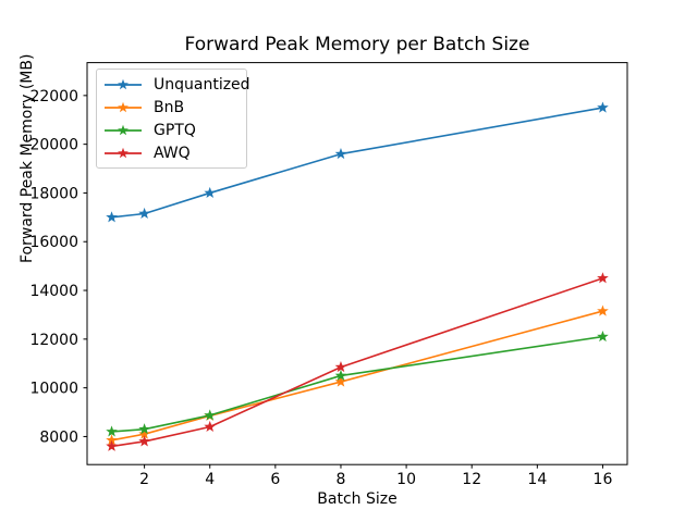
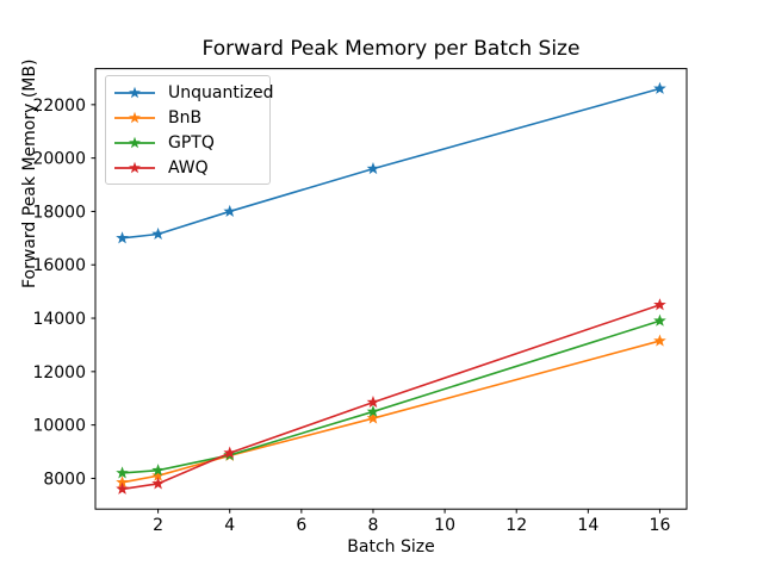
AWQ/4: 8400 -> 9000
Unquantized/16: 21500 -> 22600
GPTQ/16: 12100 -> 13900
